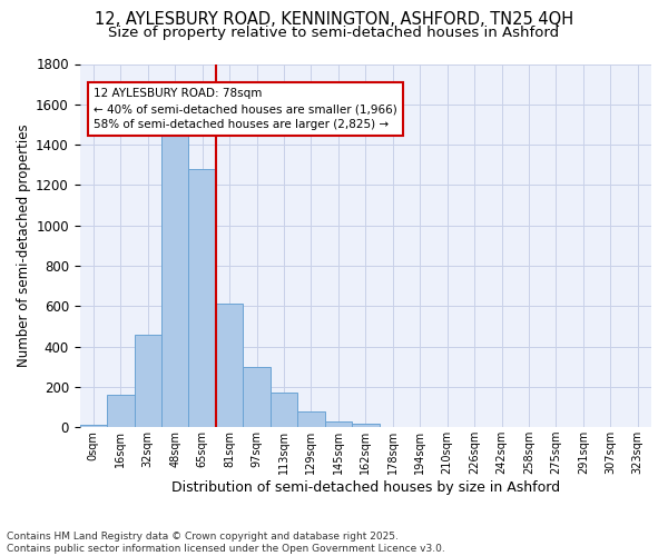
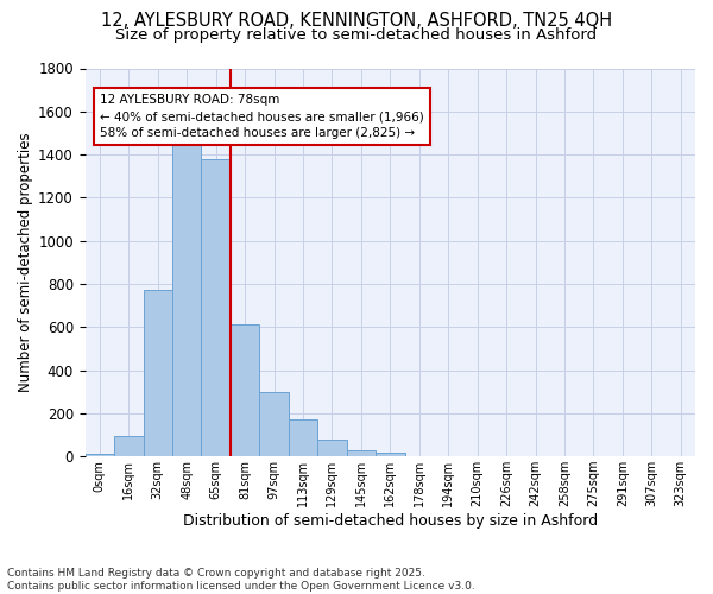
16sqm: 160 -> 100
32sqm: 460 -> 780
65sqm: 1280 -> 1380
